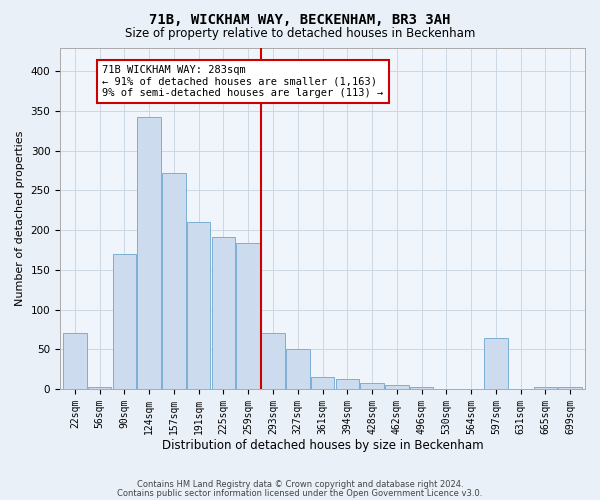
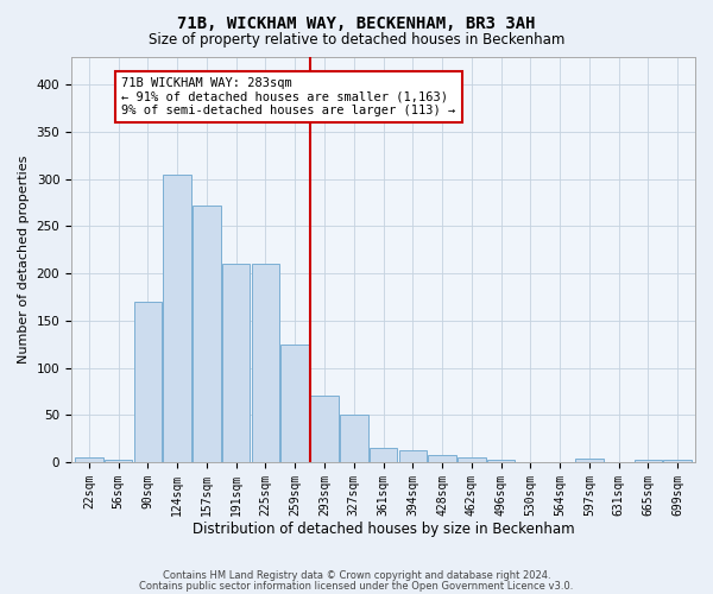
22sqm: 70 -> 5
124sqm: 342 -> 305
225sqm: 192 -> 210
259sqm: 184 -> 125
597sqm: 64 -> 4
